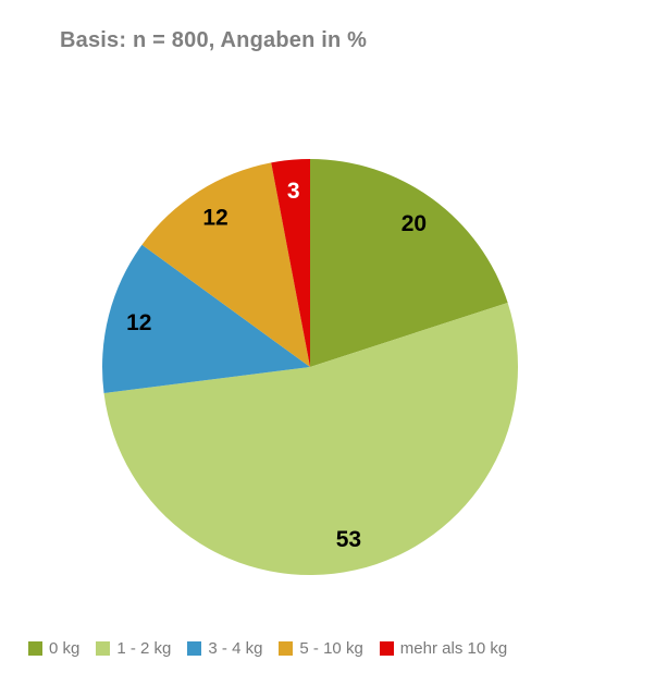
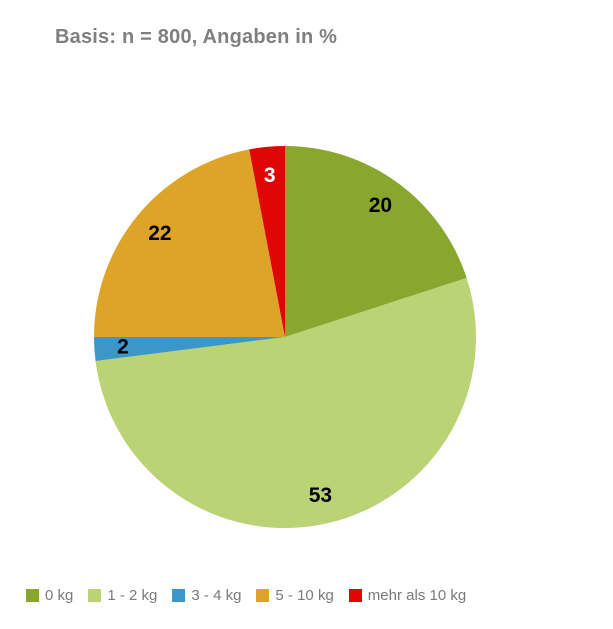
3 - 4 kg: 12 -> 2
5 - 10 kg: 12 -> 22
